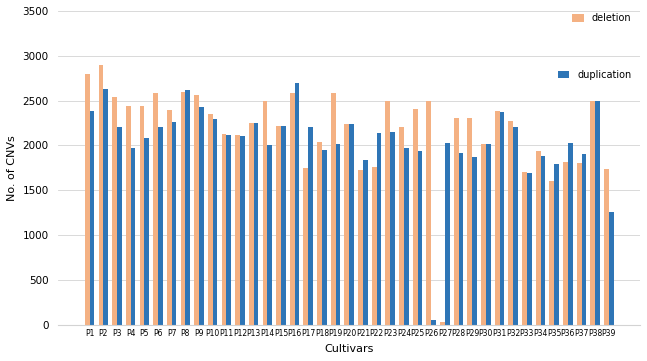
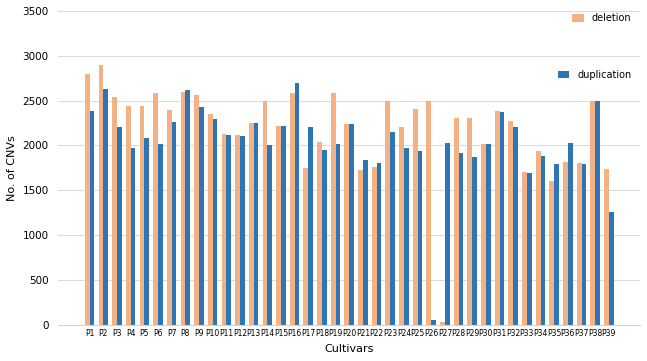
duplication/P6: 2200 -> 2010
duplication/P22: 2140 -> 1800
duplication/P37: 1900 -> 1790
